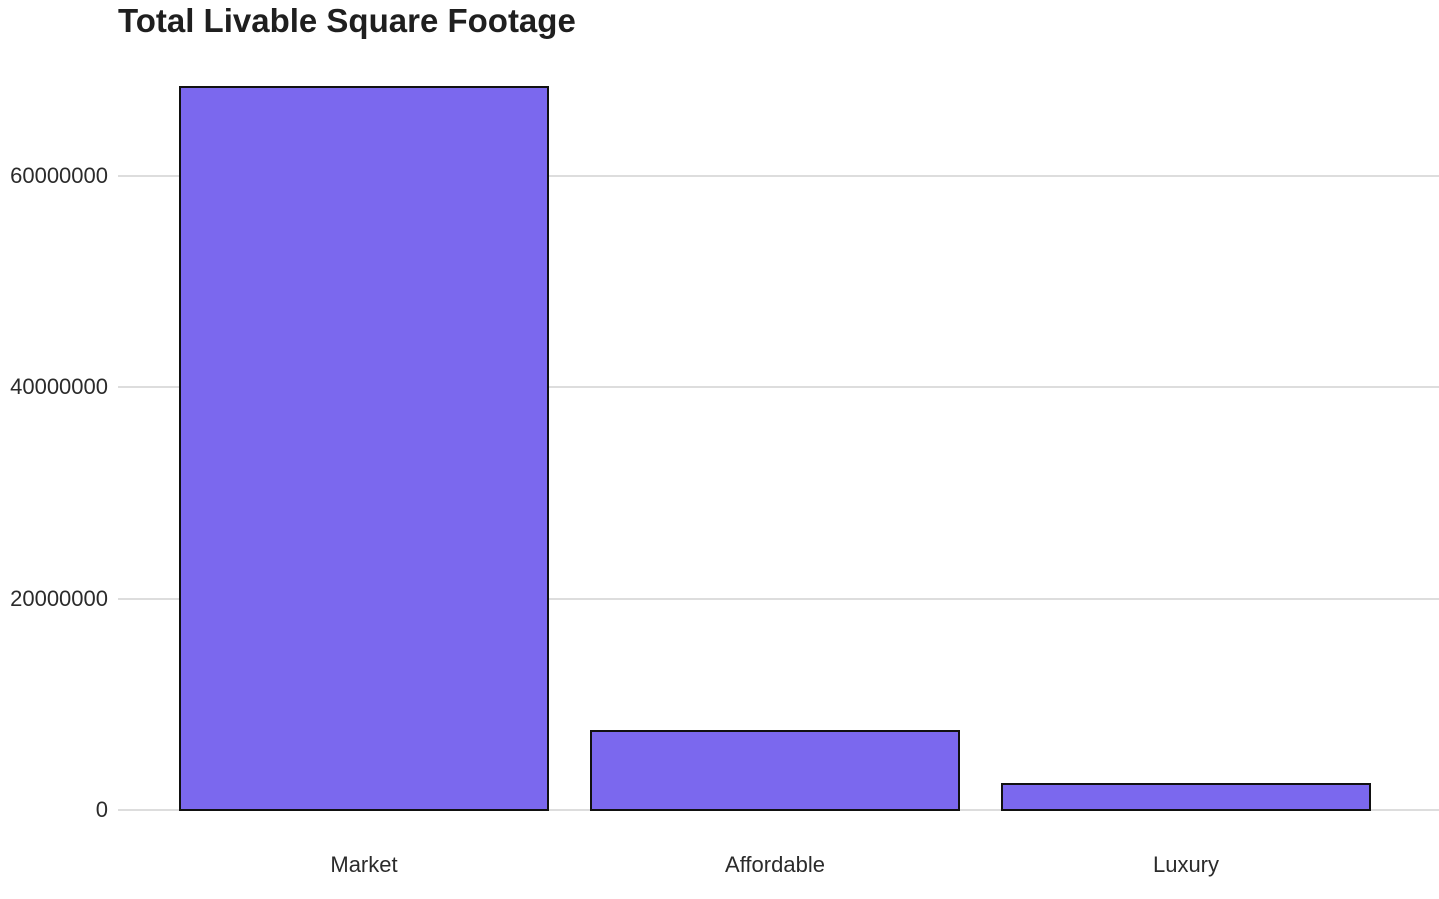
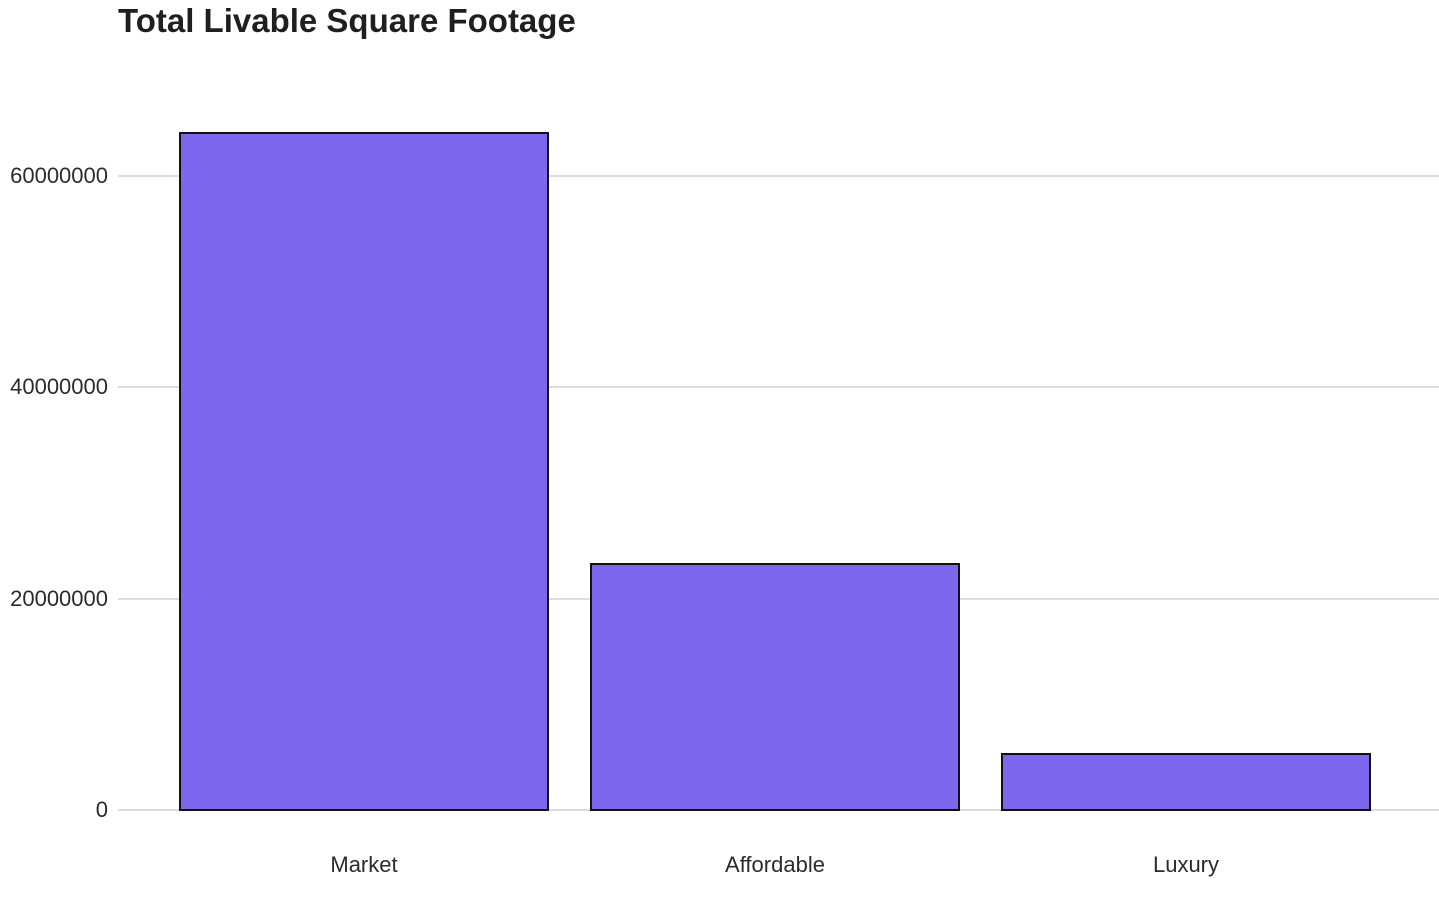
Market: 68500000 -> 64200000
Affordable: 7600000 -> 23400000
Luxury: 2600000 -> 5400000
